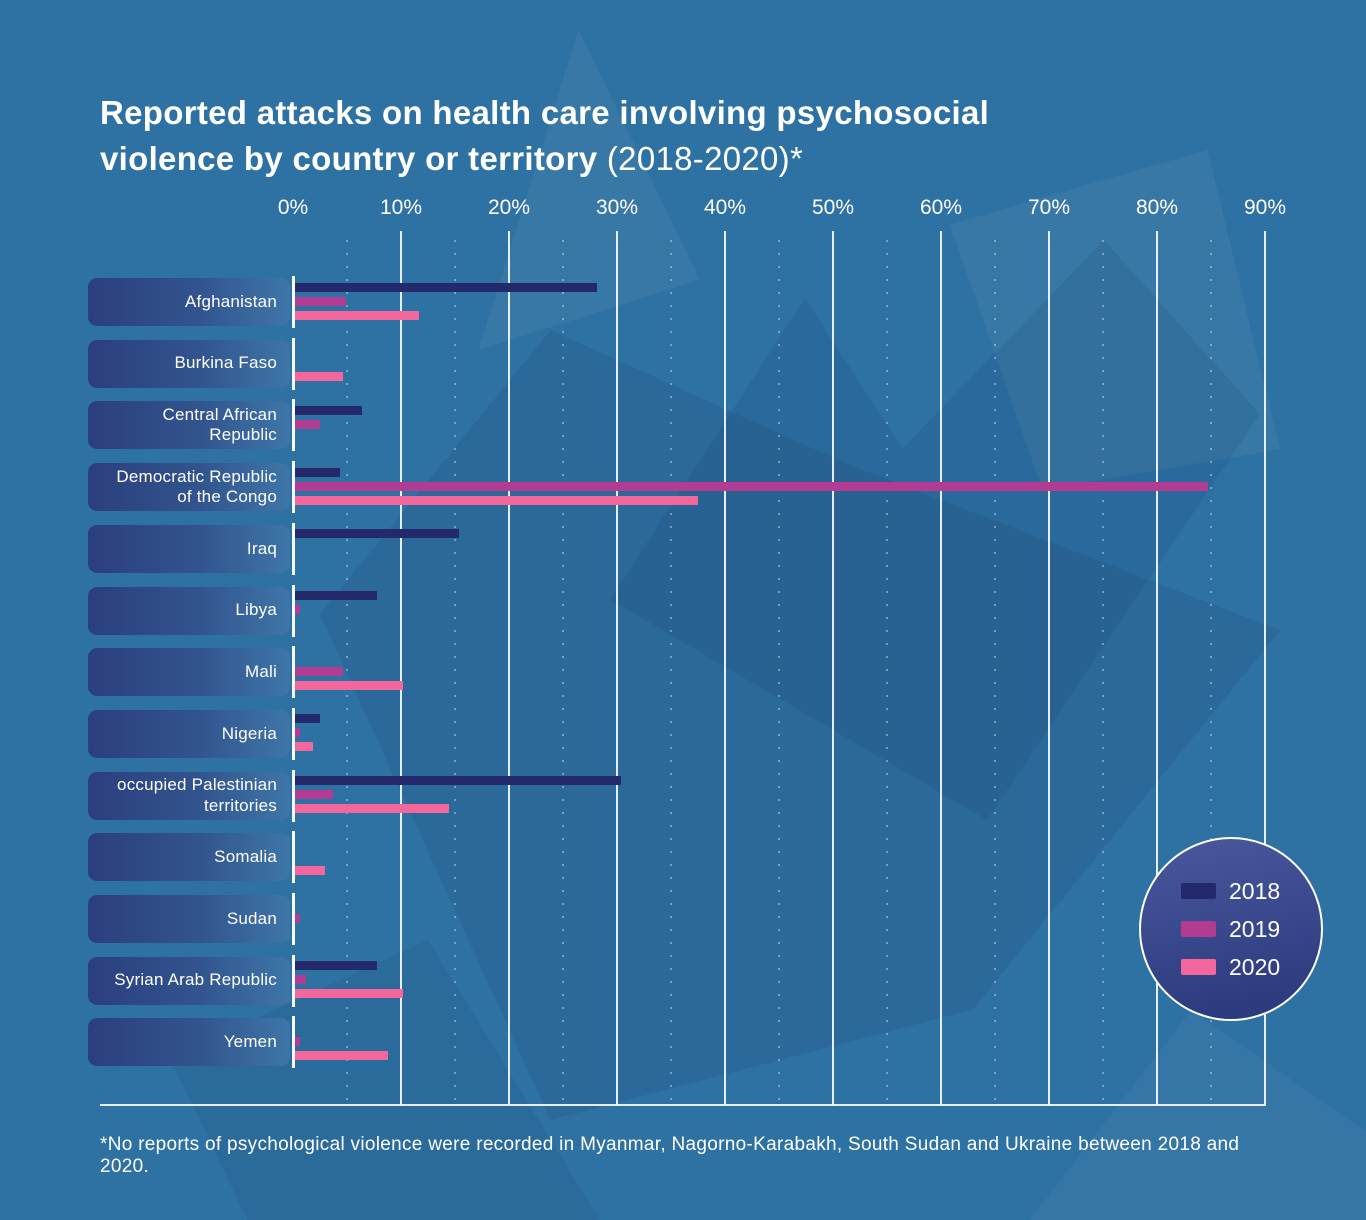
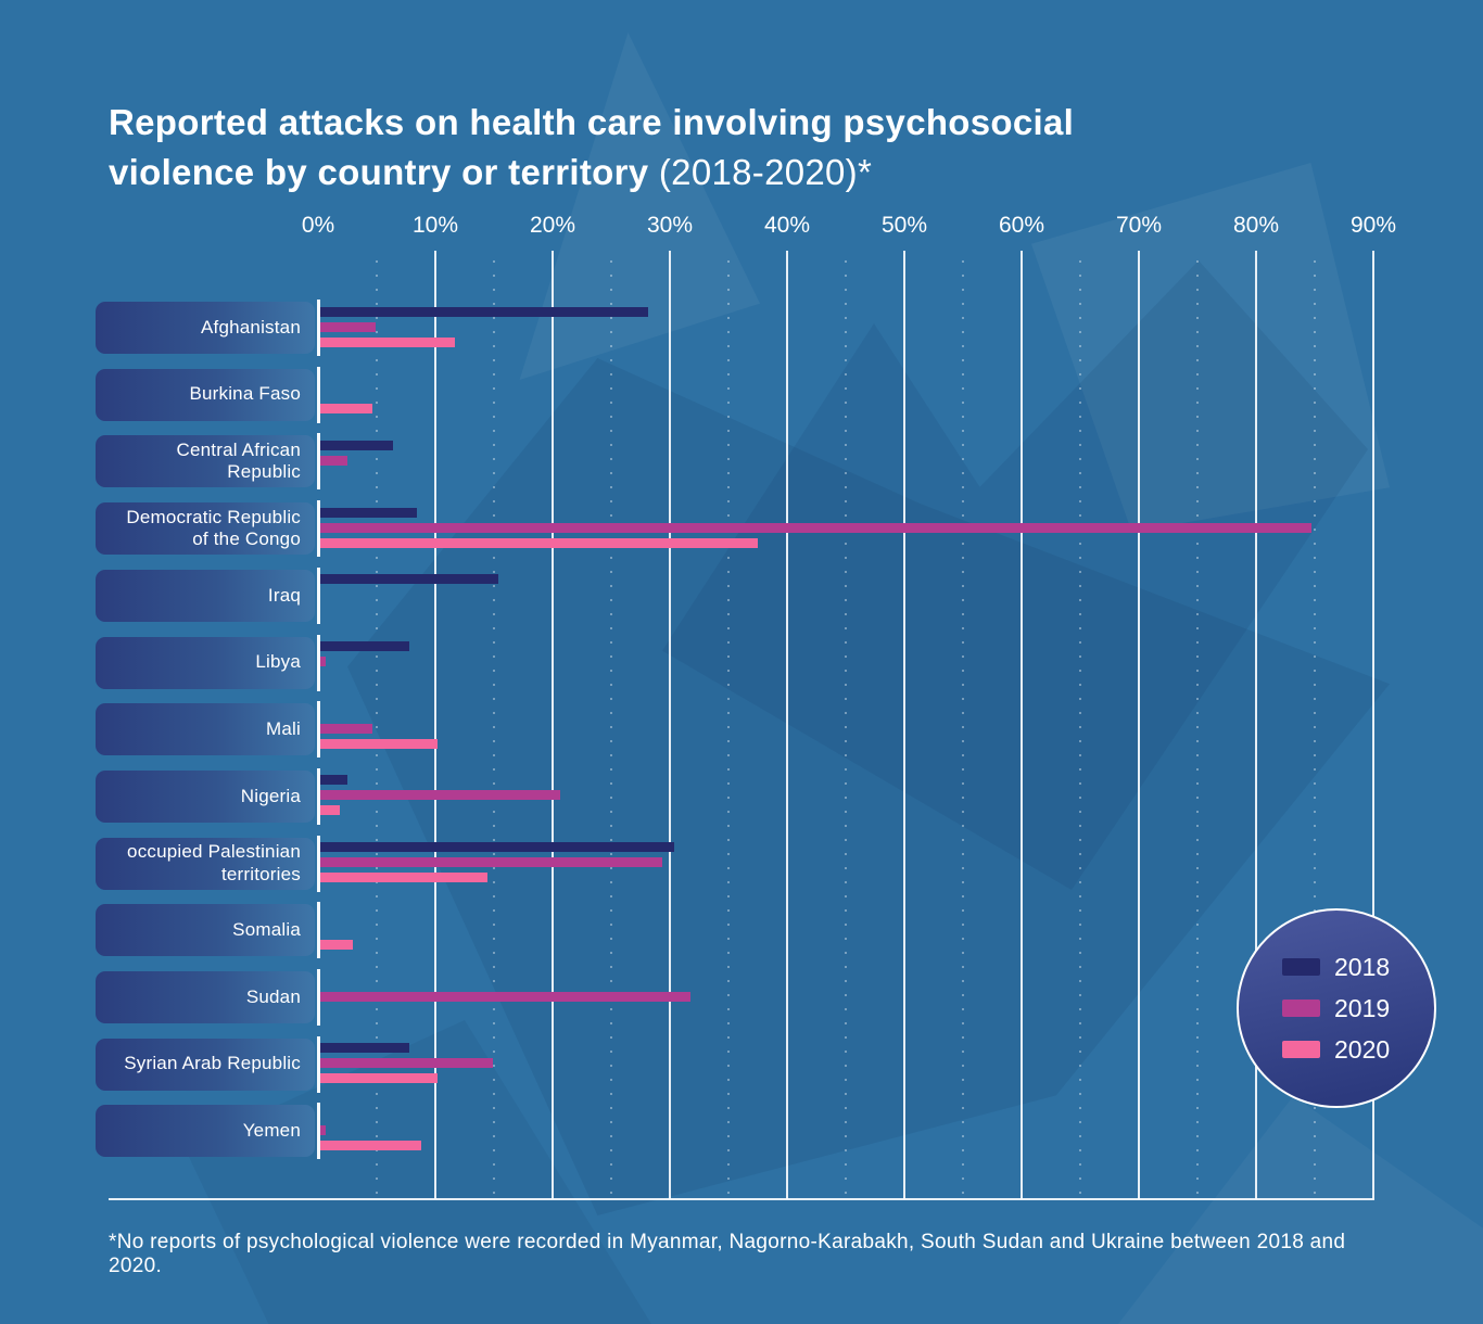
2018/Democratic Republic of the Congo: 4.2% -> 8.2%
2019/Nigeria: 0.5% -> 20.5%
2019/occupied Palestinian territories: 3.5% -> 29.2%
2019/Sudan: 0.5% -> 31.6%
2019/Syrian Arab Republic: 1.0% -> 14.7%
